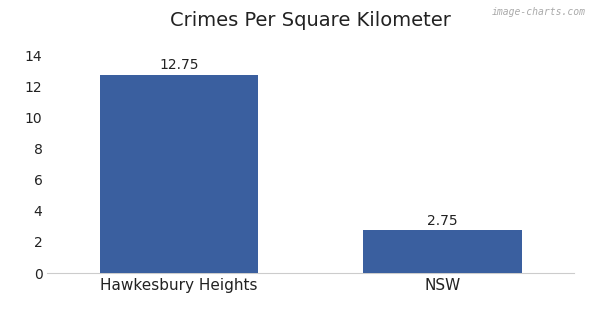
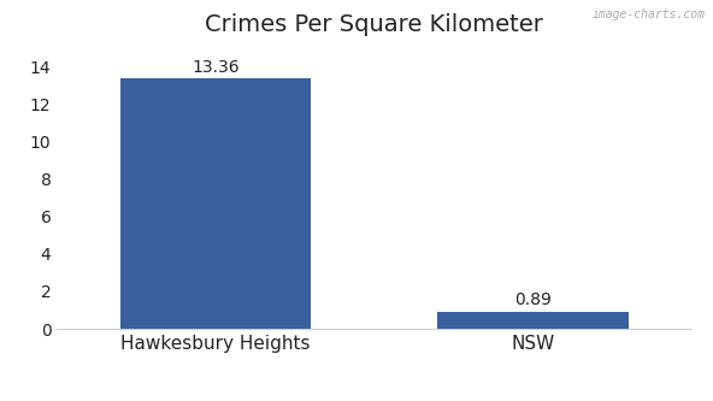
Hawkesbury Heights: 12.75 -> 13.36
NSW: 2.75 -> 0.89
